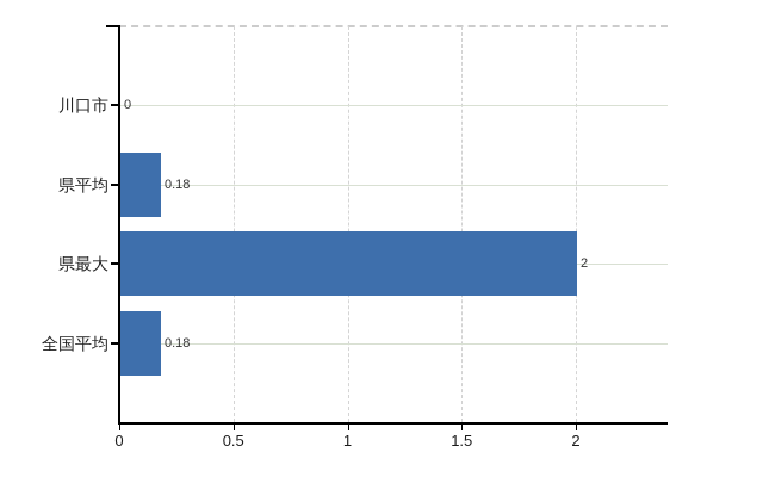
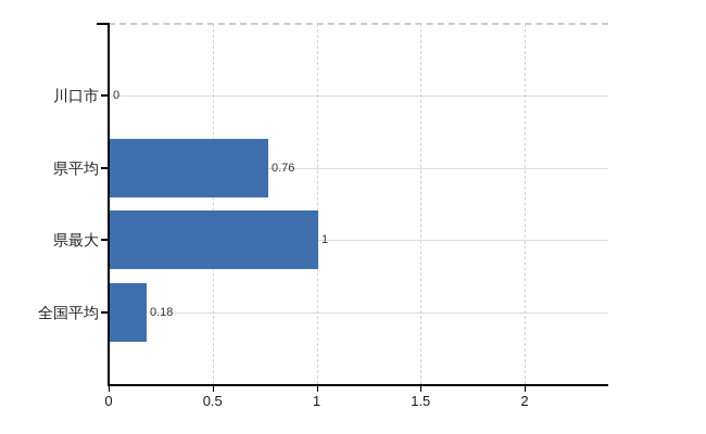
県平均: 0.18 -> 0.76
県最大: 2 -> 1
